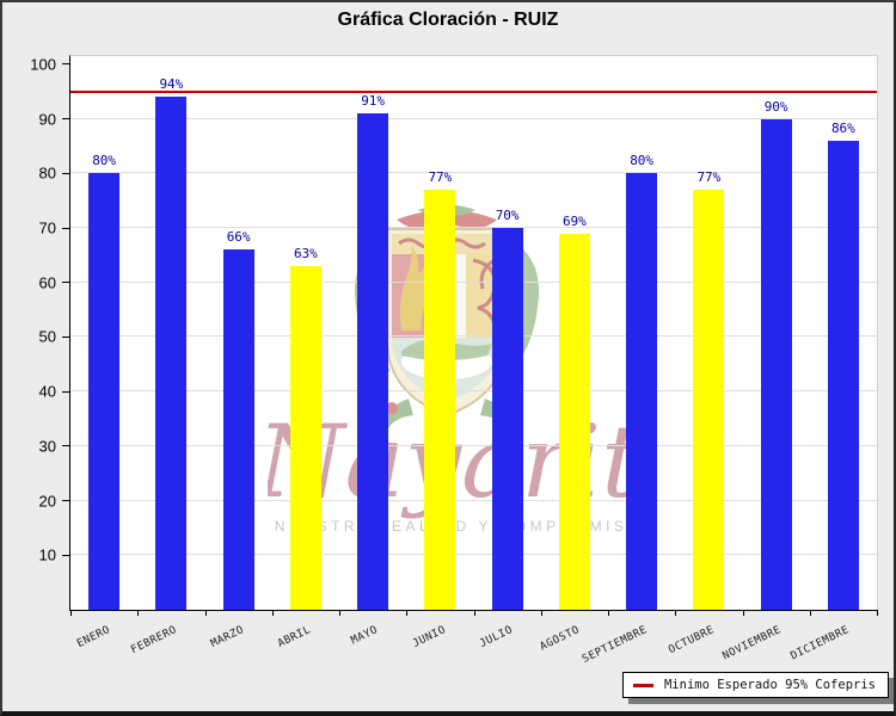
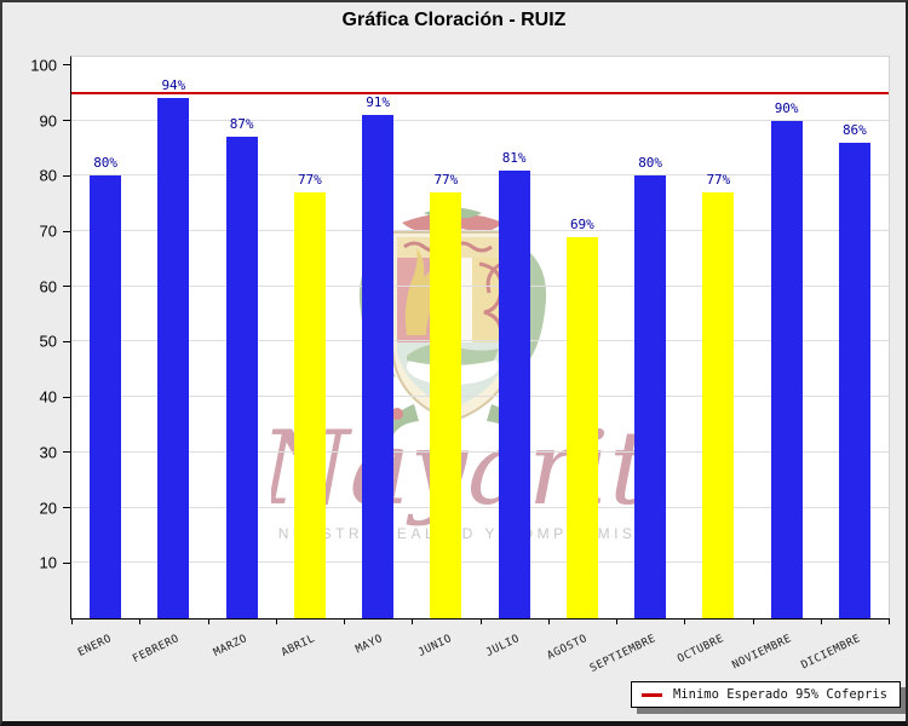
MARZO: 66% -> 87%
ABRIL: 63% -> 77%
JULIO: 70% -> 81%
